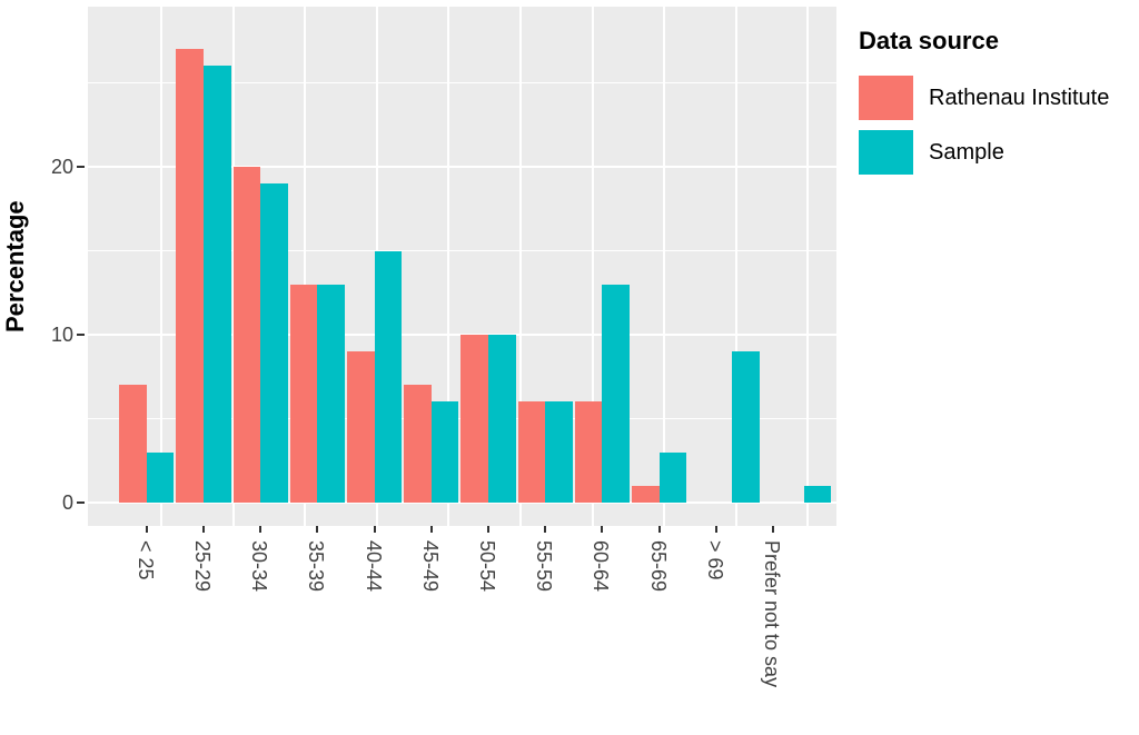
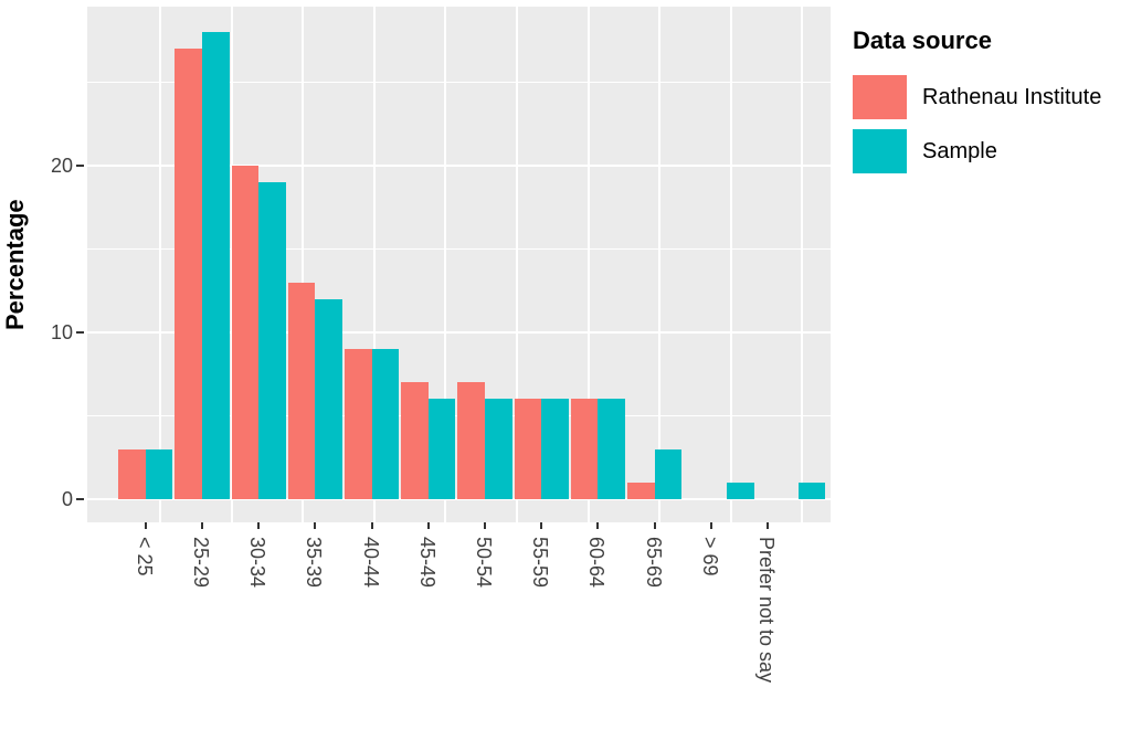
Rathenau Institute/< 25: 7 -> 3
Sample/25-29: 26 -> 28
Sample/35-39: 13 -> 12
Sample/40-44: 15 -> 9
Rathenau Institute/50-54: 10 -> 7
Sample/50-54: 10 -> 6
Sample/60-64: 13 -> 6
Sample/> 69: 9 -> 1
